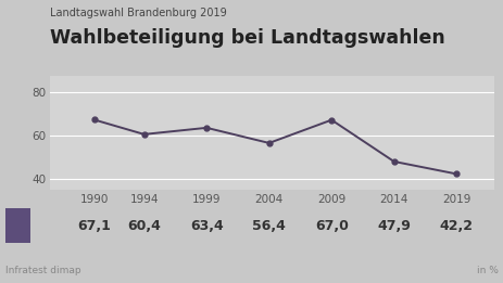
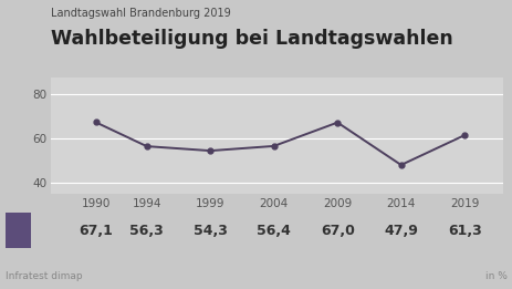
1994: 60,4 -> 56,3
1999: 63,4 -> 54,3
2019: 42,2 -> 61,3
